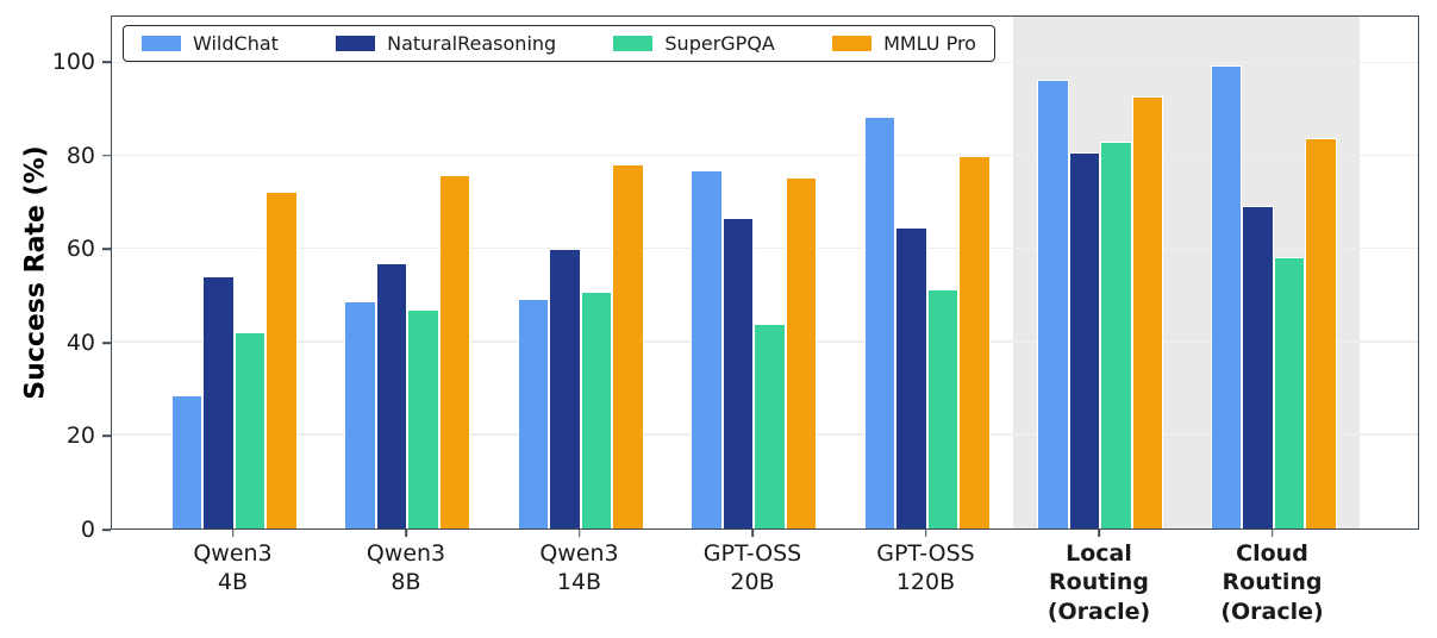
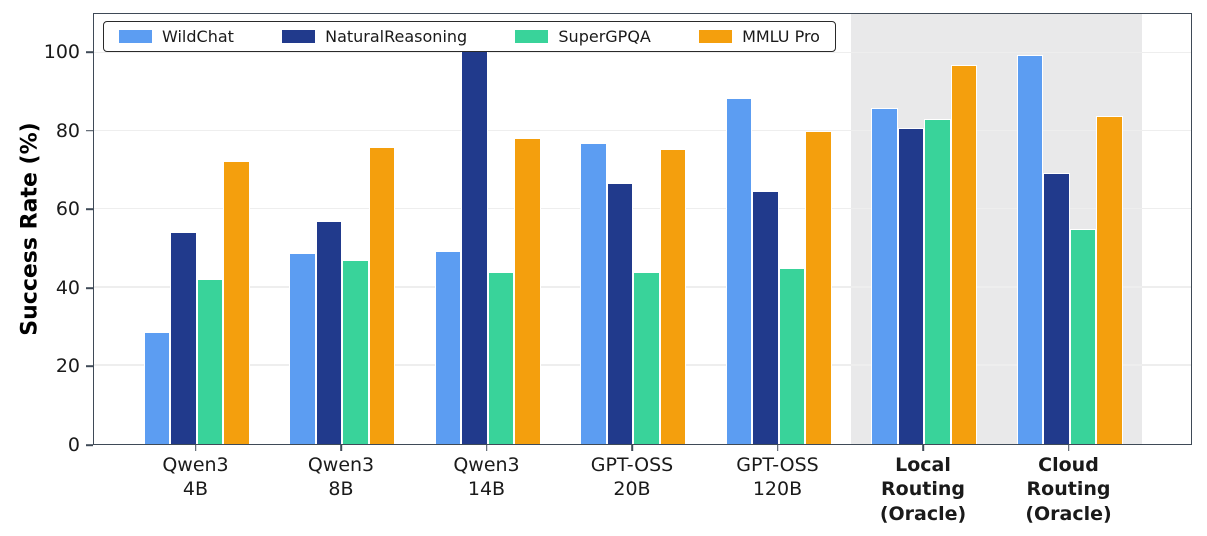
NaturalReasoning/Qwen3 14B: 60 -> 101
SuperGPQA/Qwen3 14B: 51 -> 44
SuperGPQA/GPT-OSS 120B: 51 -> 45
WildChat/Local Routing (Oracle): 96 -> 86
MMLU Pro/Local Routing (Oracle): 93 -> 97
SuperGPQA/Cloud Routing (Oracle): 58 -> 55
